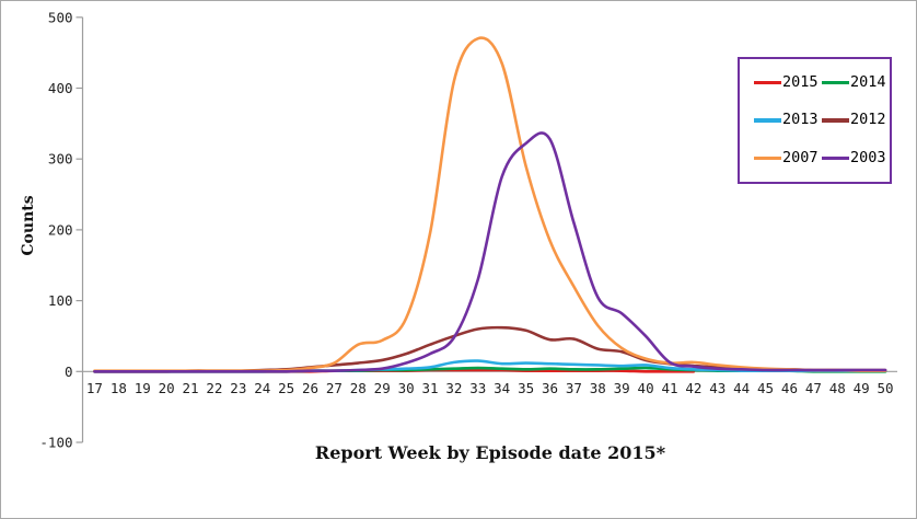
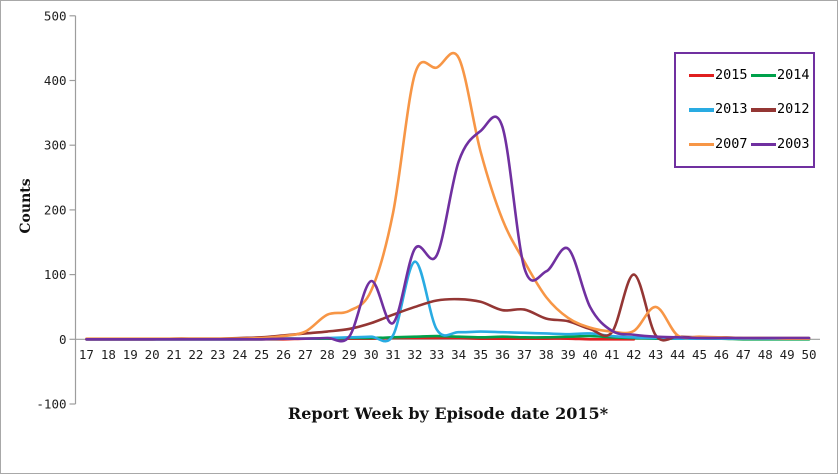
2003/30: 10 -> 90
2013/32: 10 -> 120
2003/32: 50 -> 140
2007/33: 470 -> 420
2003/37: 210 -> 110
2003/39: 80 -> 140
2012/42: 10 -> 100
2007/43: 10 -> 50
